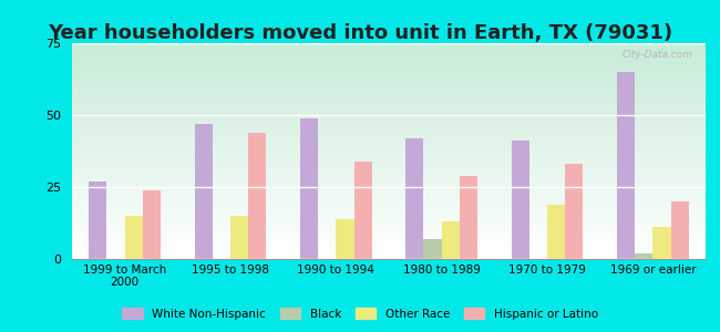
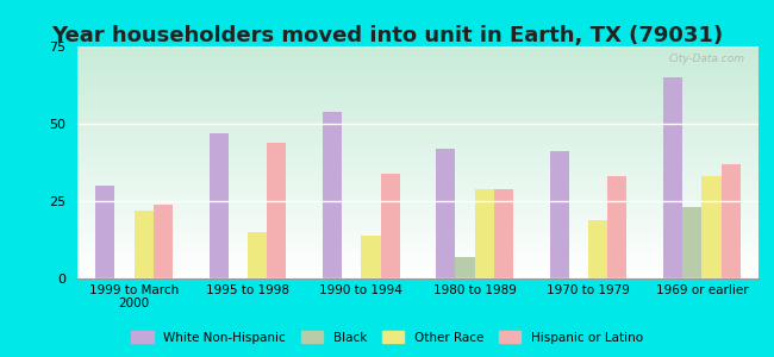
White Non-Hispanic/1999 to March 2000: 27 -> 30
Other Race/1999 to March 2000: 15 -> 22
White Non-Hispanic/1990 to 1994: 49 -> 54
Other Race/1980 to 1989: 13 -> 29
Black/1969 or earlier: 2 -> 23
Other Race/1969 or earlier: 11 -> 33
Hispanic or Latino/1969 or earlier: 20 -> 37
